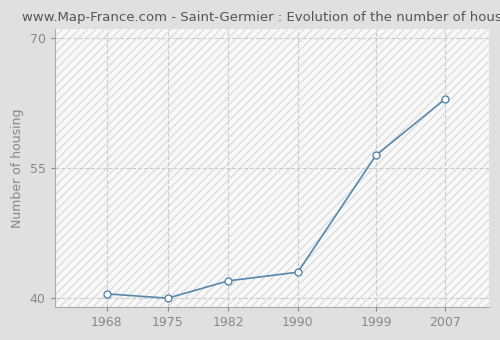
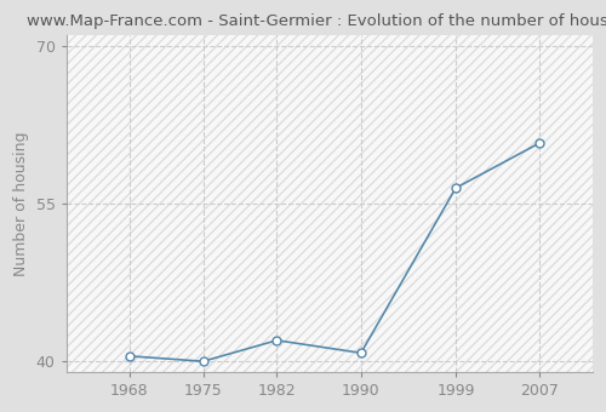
1990: 43.0 -> 40.8
2007: 63.0 -> 60.8
